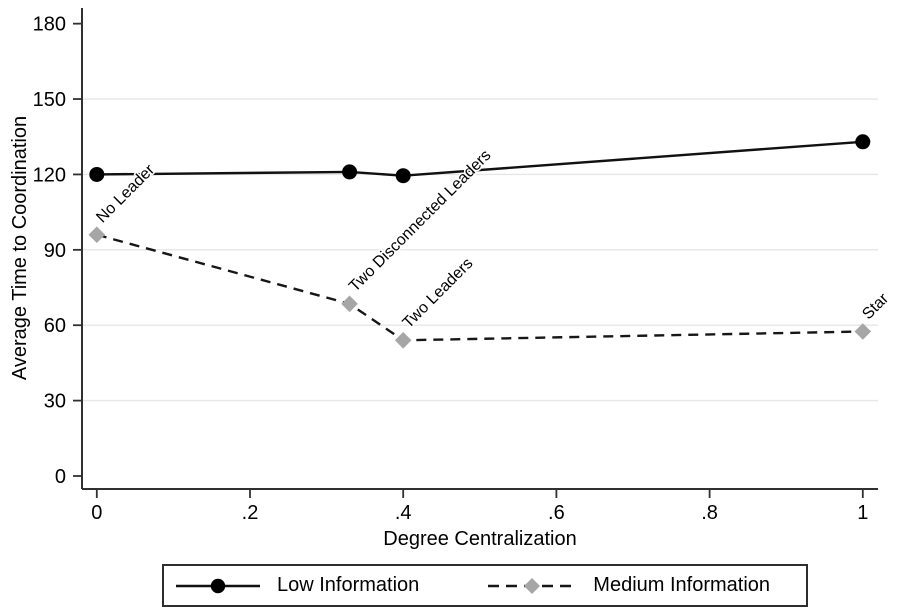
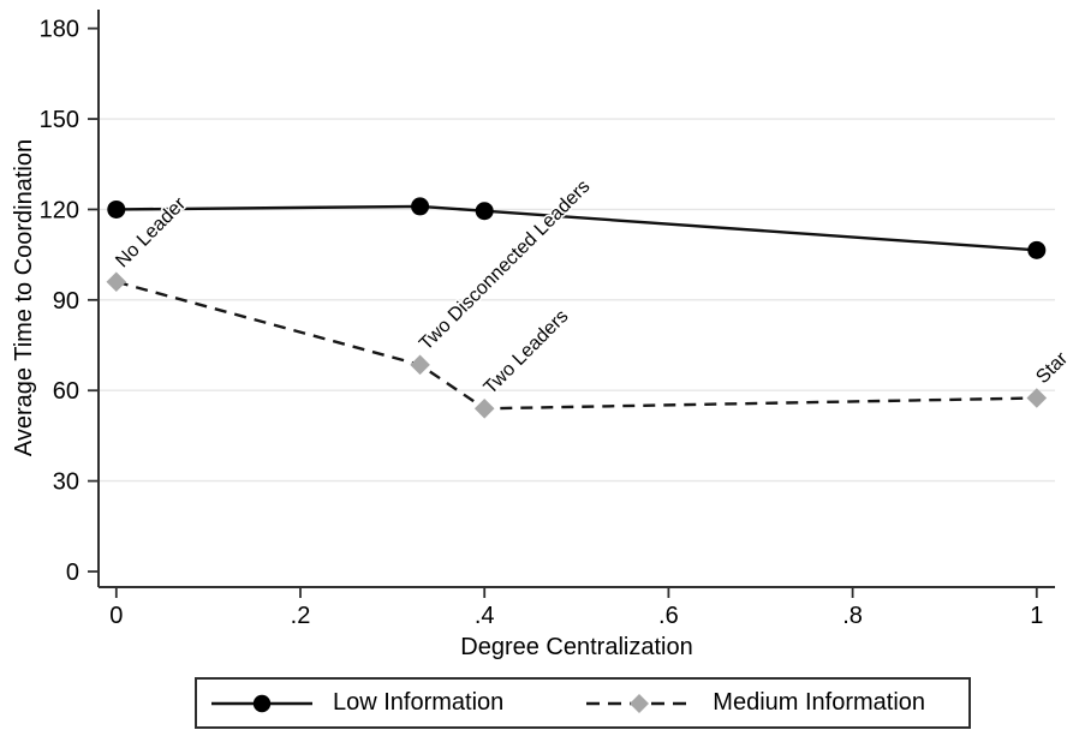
Low Information/1: 133 -> 106
